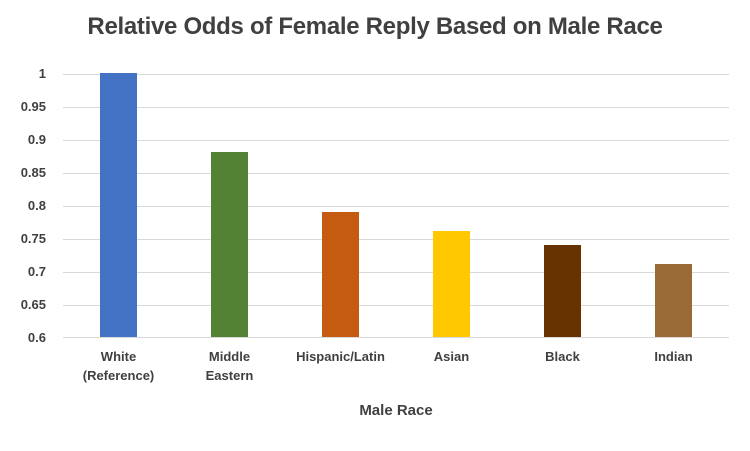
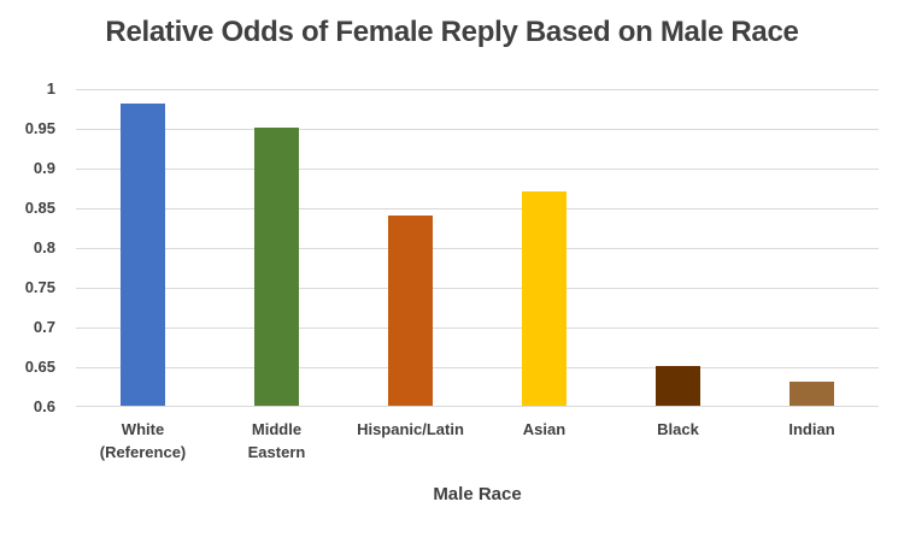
White (Reference): 1.00 -> 0.98
Middle Eastern: 0.88 -> 0.95
Hispanic/Latin: 0.79 -> 0.84
Asian: 0.76 -> 0.87
Black: 0.74 -> 0.65
Indian: 0.71 -> 0.63
